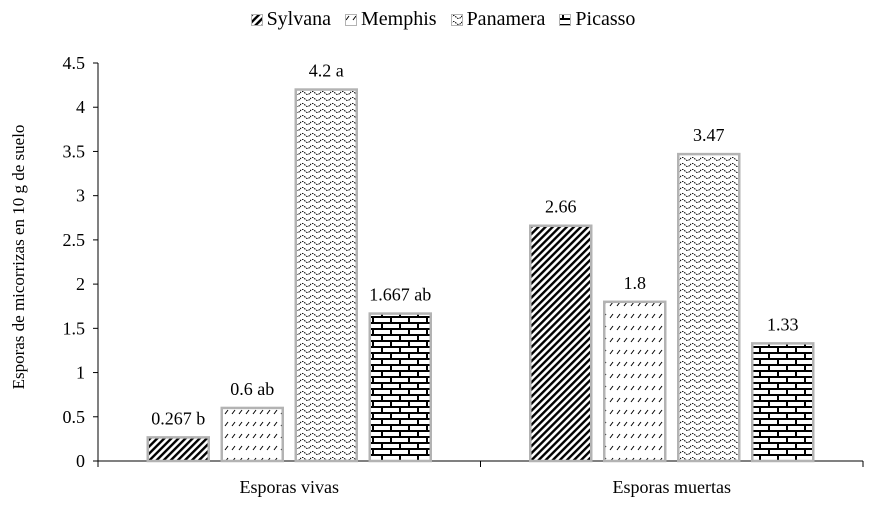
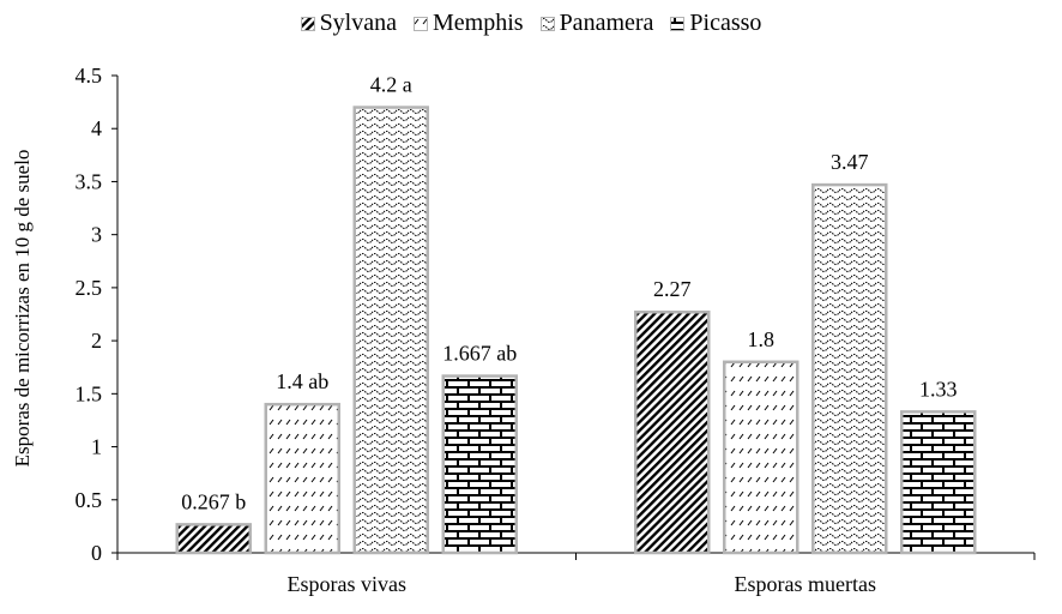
Memphis/Esporas vivas: 0.6 -> 1.4
Sylvana/Esporas muertas: 2.66 -> 2.27
